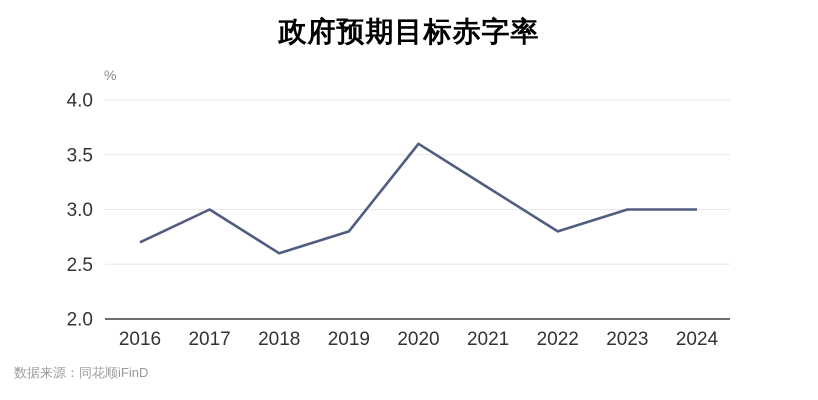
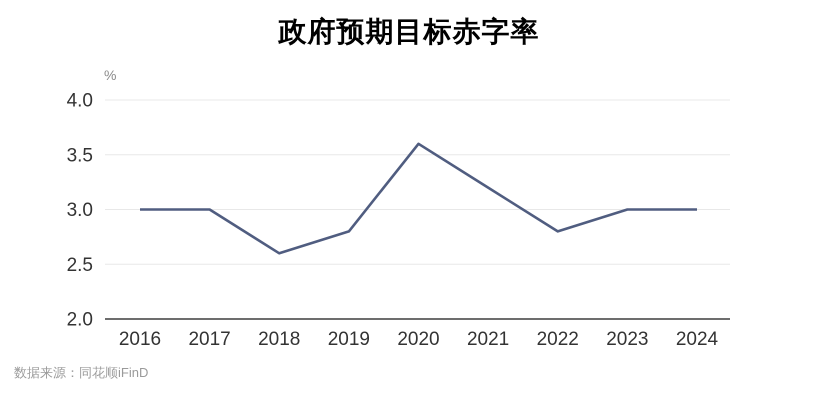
2016: 2.7 -> 3.0
